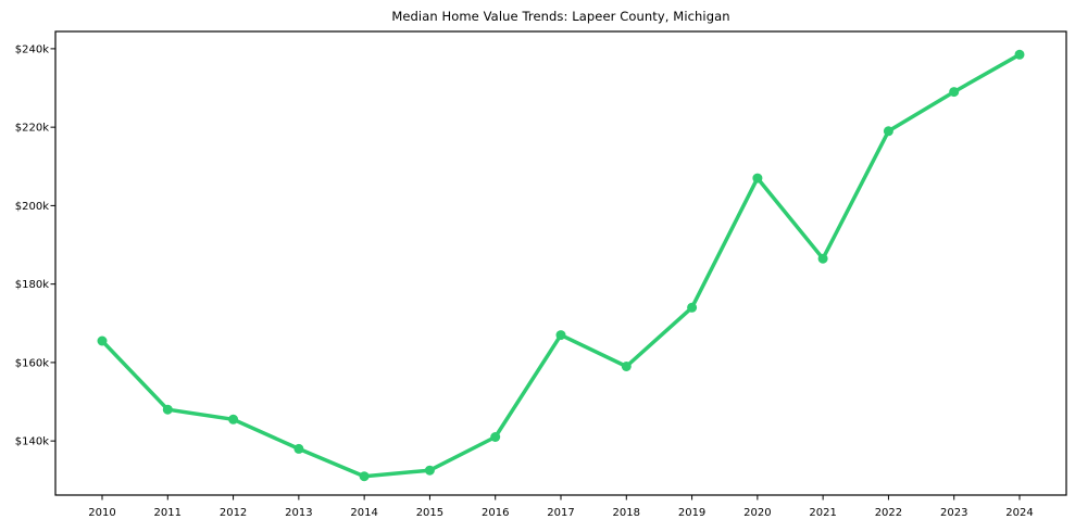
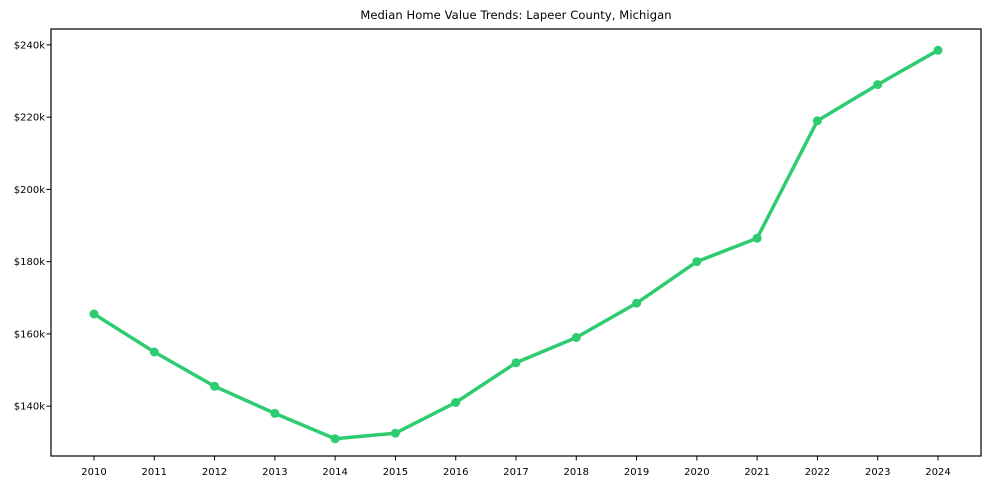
2011: $148k -> $155k
2017: $167k -> $152k
2019: $174k -> $168k
2020: $207k -> $180k
